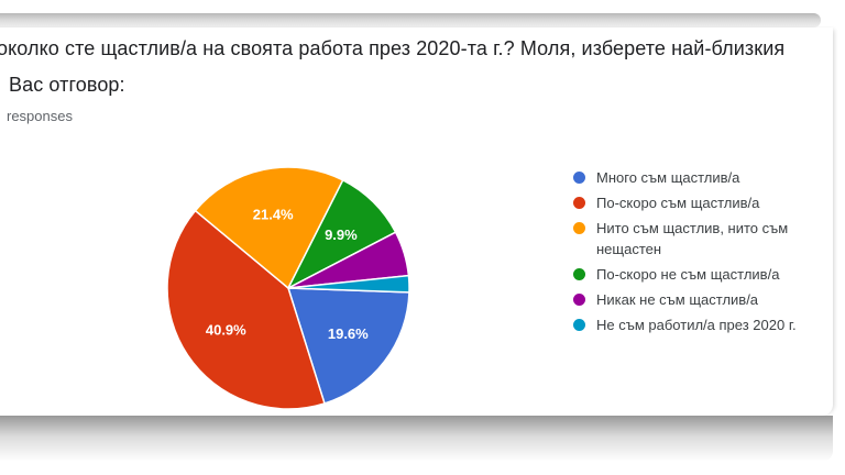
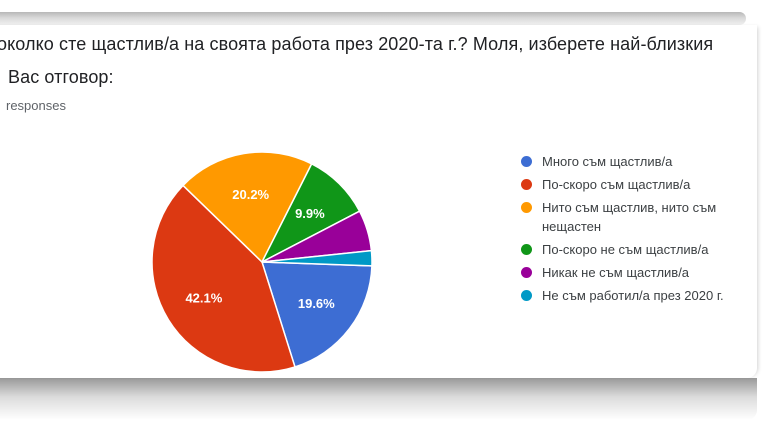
По-скоро съм щастлив/а: 40.9% -> 42.1%
Нито съм щастлив, нито съм нещастен: 21.4% -> 20.2%
